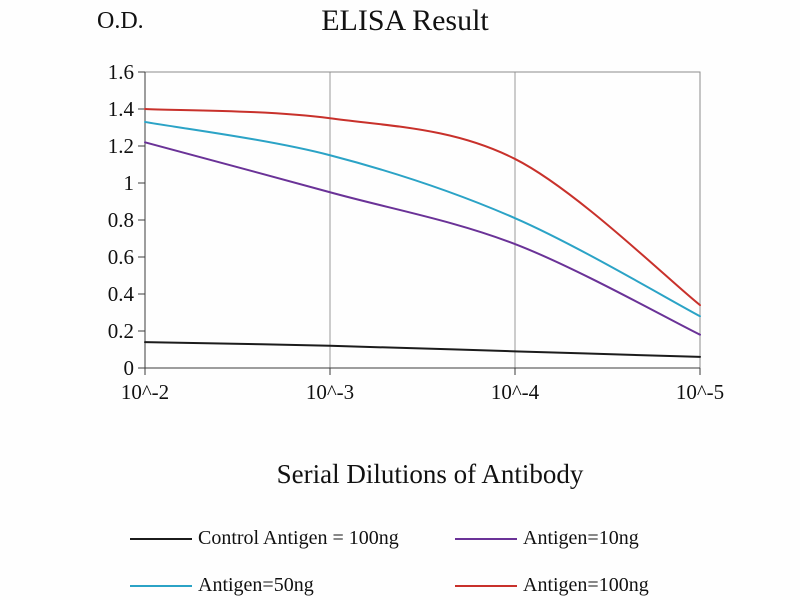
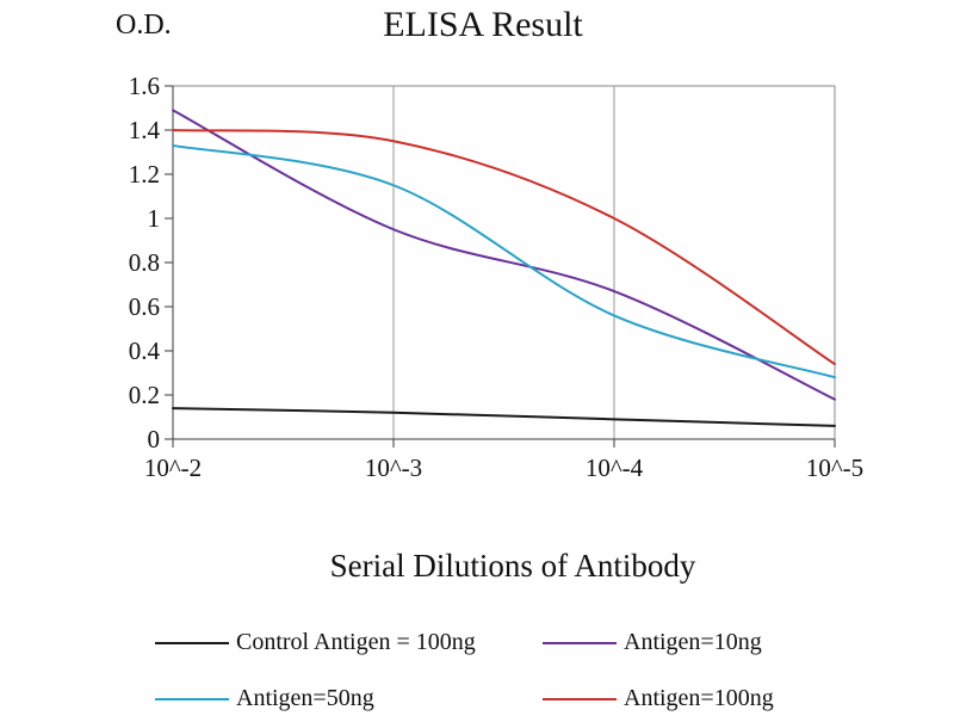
Antigen=10ng/10^-2: 1.22 -> 1.49
Antigen=50ng/10^-4: 0.81 -> 0.56
Antigen=100ng/10^-4: 1.13 -> 1.00
